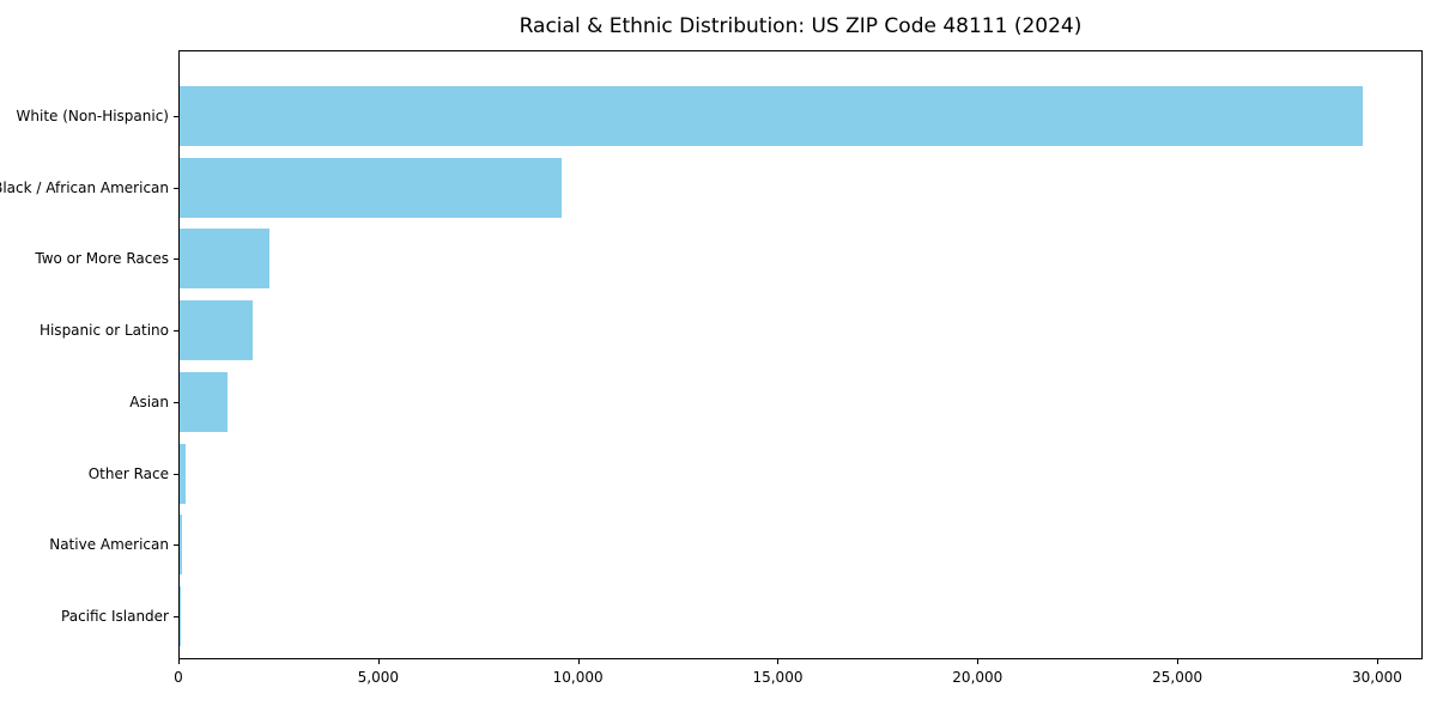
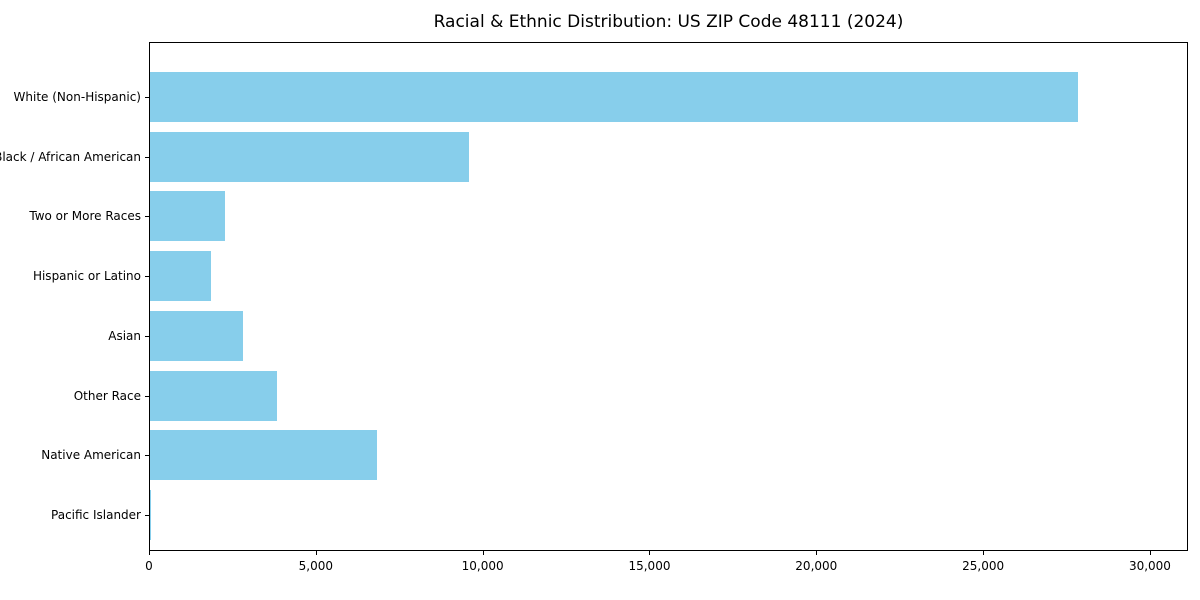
White (Non-Hispanic): 29600 -> 27800
Asian: 1200 -> 2800
Other Race: 200 -> 3800
Native American: 100 -> 6800
